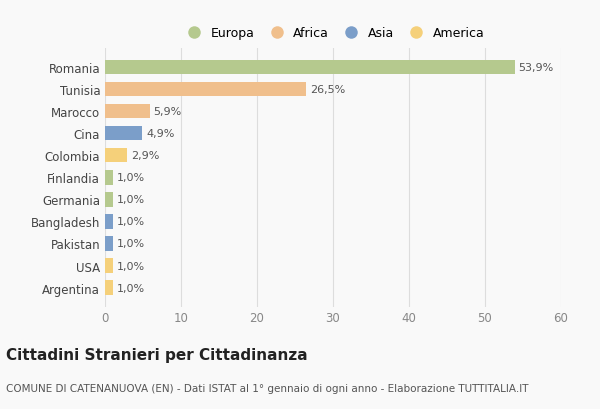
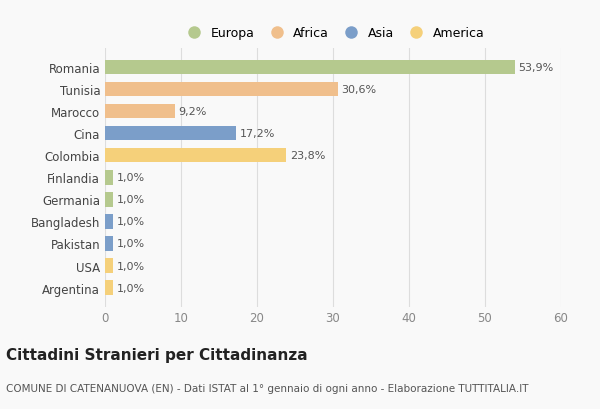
Tunisia: 26,5% -> 30,6%
Marocco: 5,9% -> 9,2%
Cina: 4,9% -> 17,2%
Colombia: 2,9% -> 23,8%
